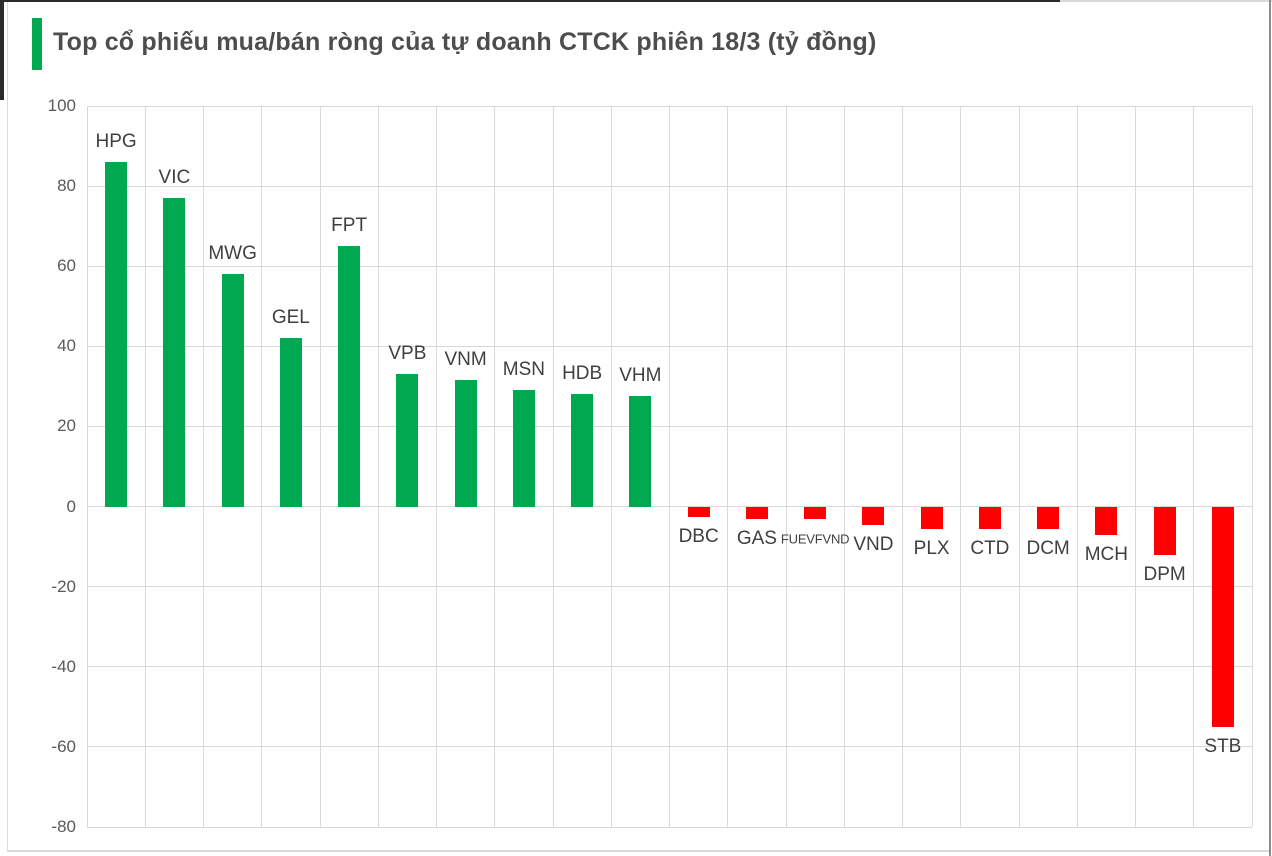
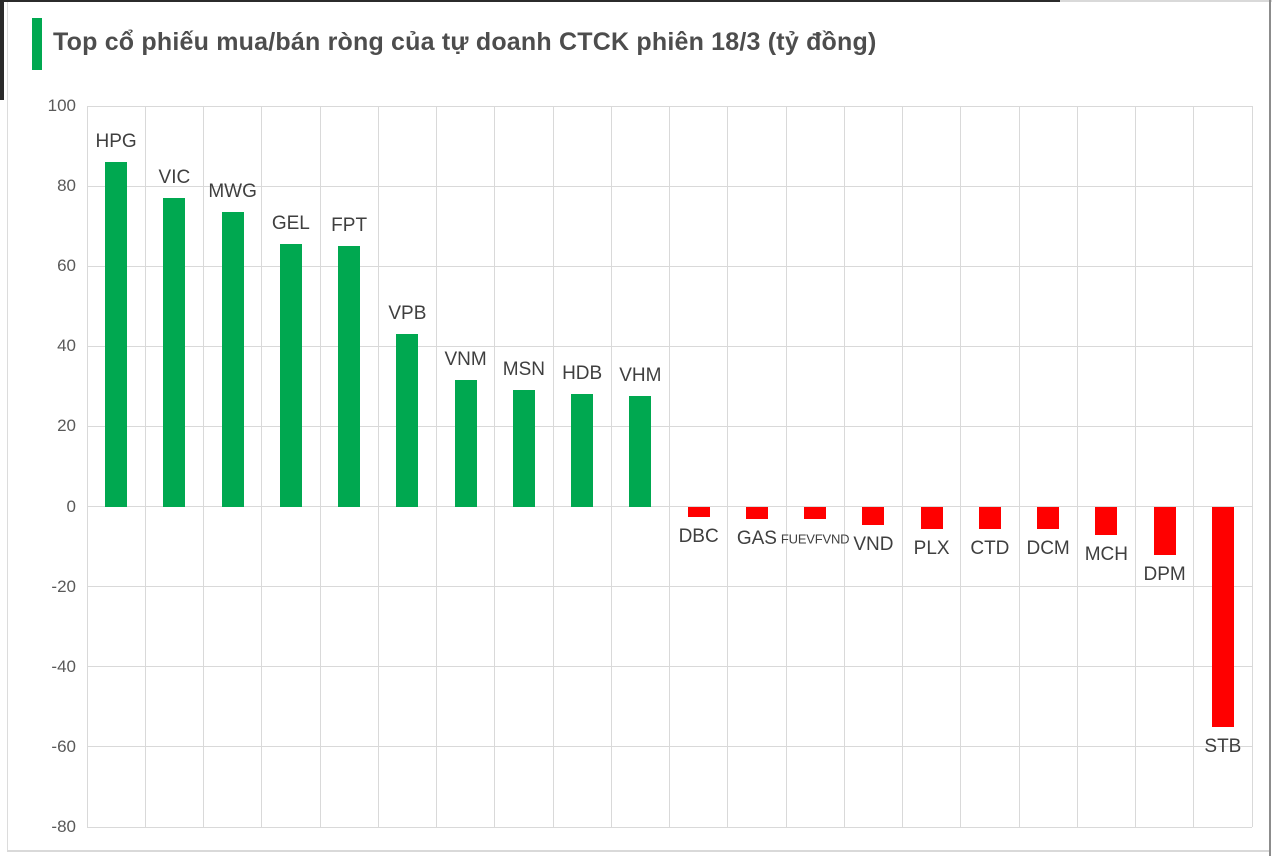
MWG: 58 -> 74
GEL: 42 -> 66
VPB: 33 -> 43
